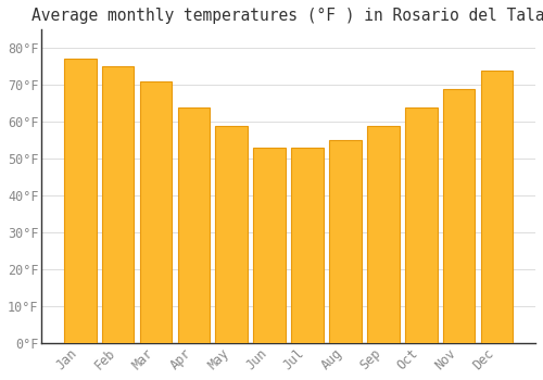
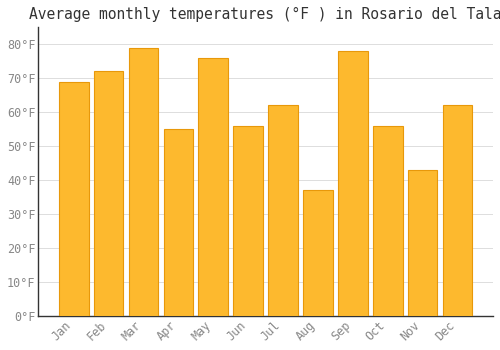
Jan: 77°F -> 69°F
Feb: 75°F -> 72°F
Mar: 71°F -> 79°F
Apr: 64°F -> 55°F
May: 59°F -> 76°F
Jun: 53°F -> 56°F
Jul: 53°F -> 62°F
Aug: 55°F -> 37°F
Sep: 59°F -> 78°F
Oct: 64°F -> 56°F
Nov: 69°F -> 43°F
Dec: 74°F -> 62°F
